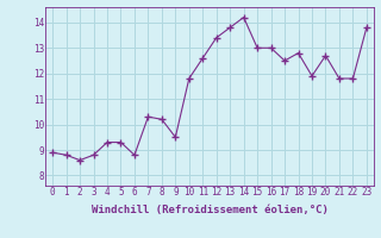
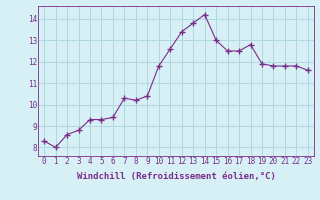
0: 8.9 -> 8.3
1: 8.8 -> 8.0
6: 8.8 -> 9.4
9: 9.5 -> 10.4
16: 13.0 -> 12.5
20: 12.7 -> 11.8
23: 13.8 -> 11.6
